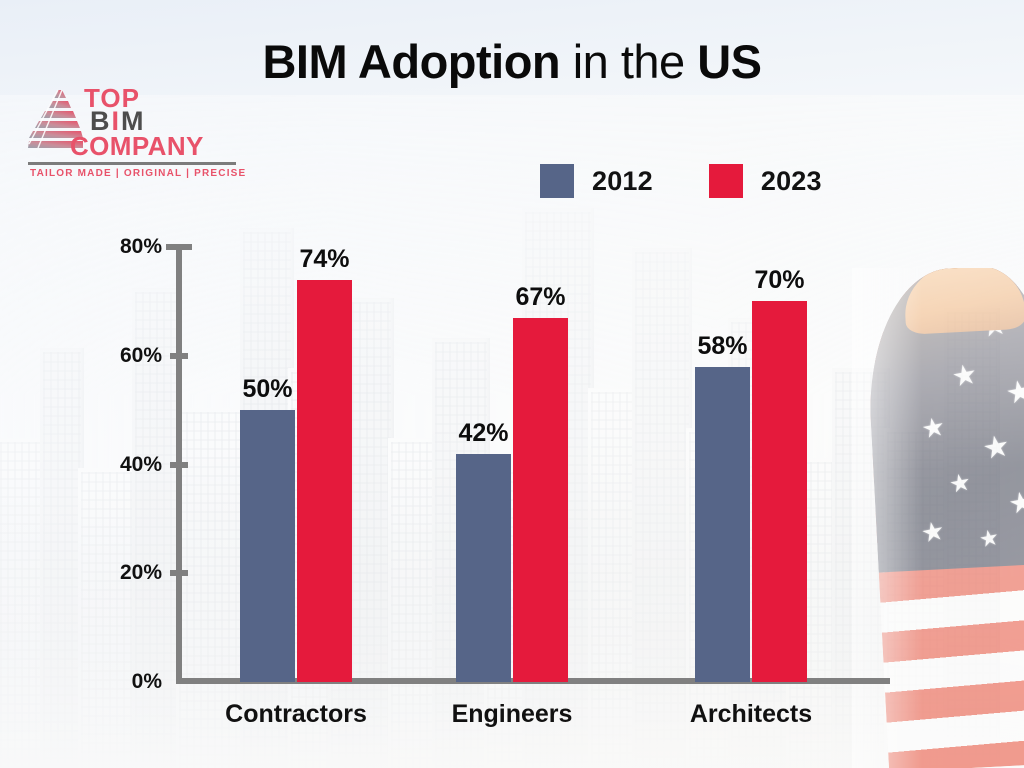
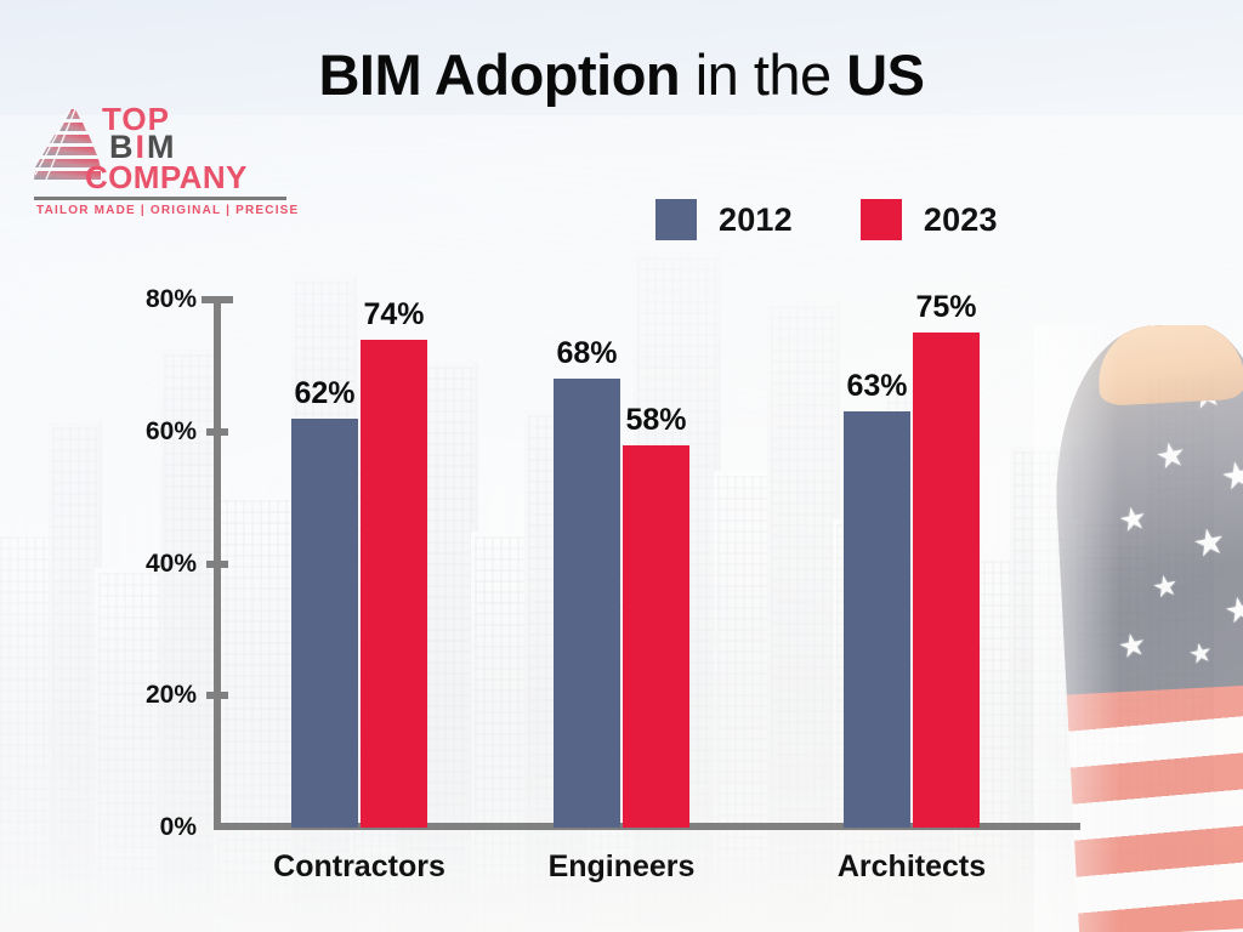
2012/Contractors: 50% -> 62%
2012/Engineers: 42% -> 68%
2023/Engineers: 67% -> 58%
2012/Architects: 58% -> 63%
2023/Architects: 70% -> 75%
